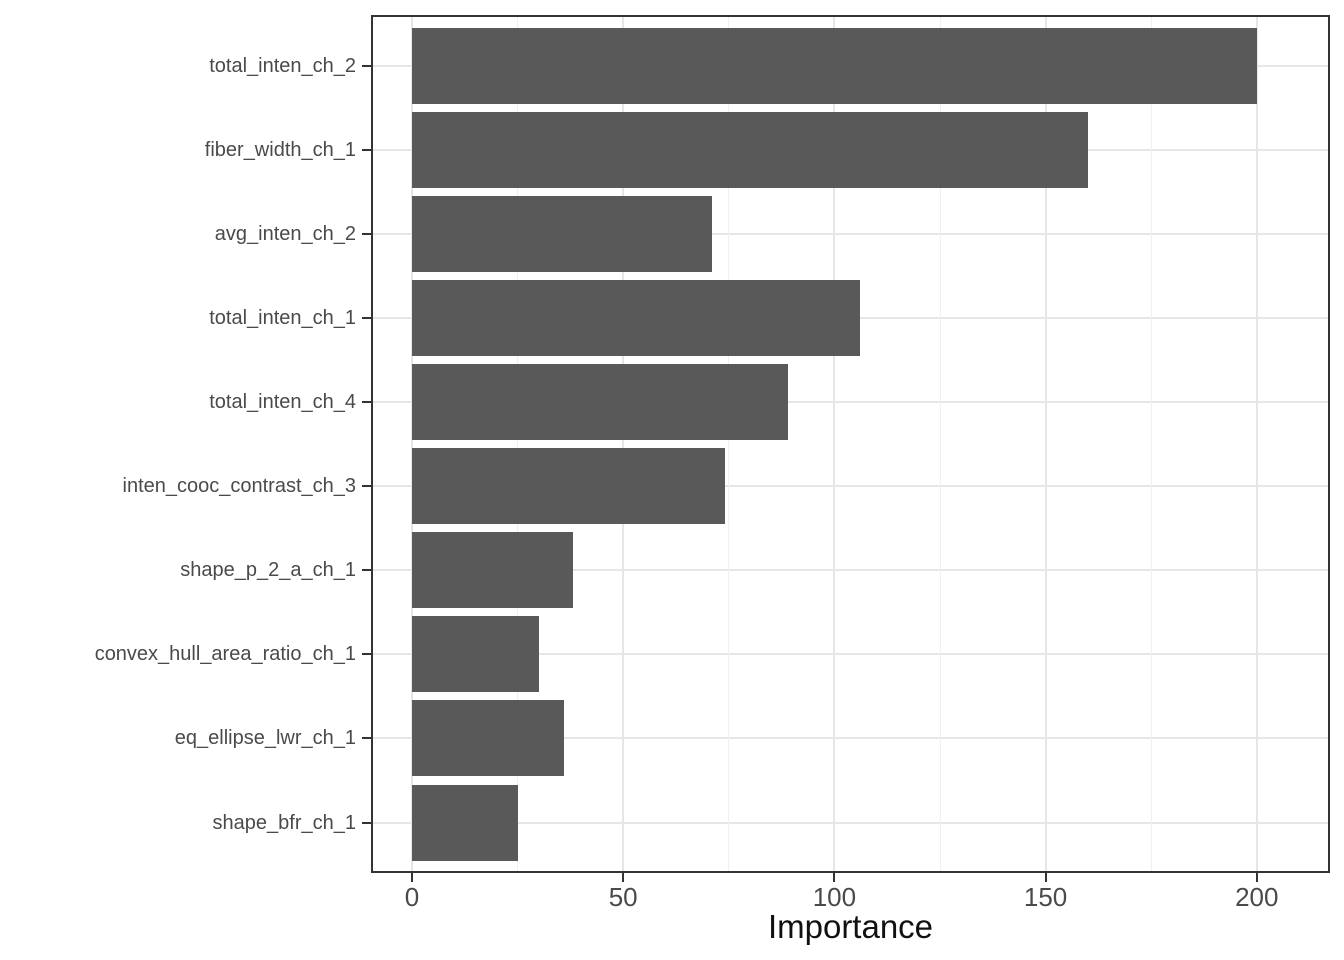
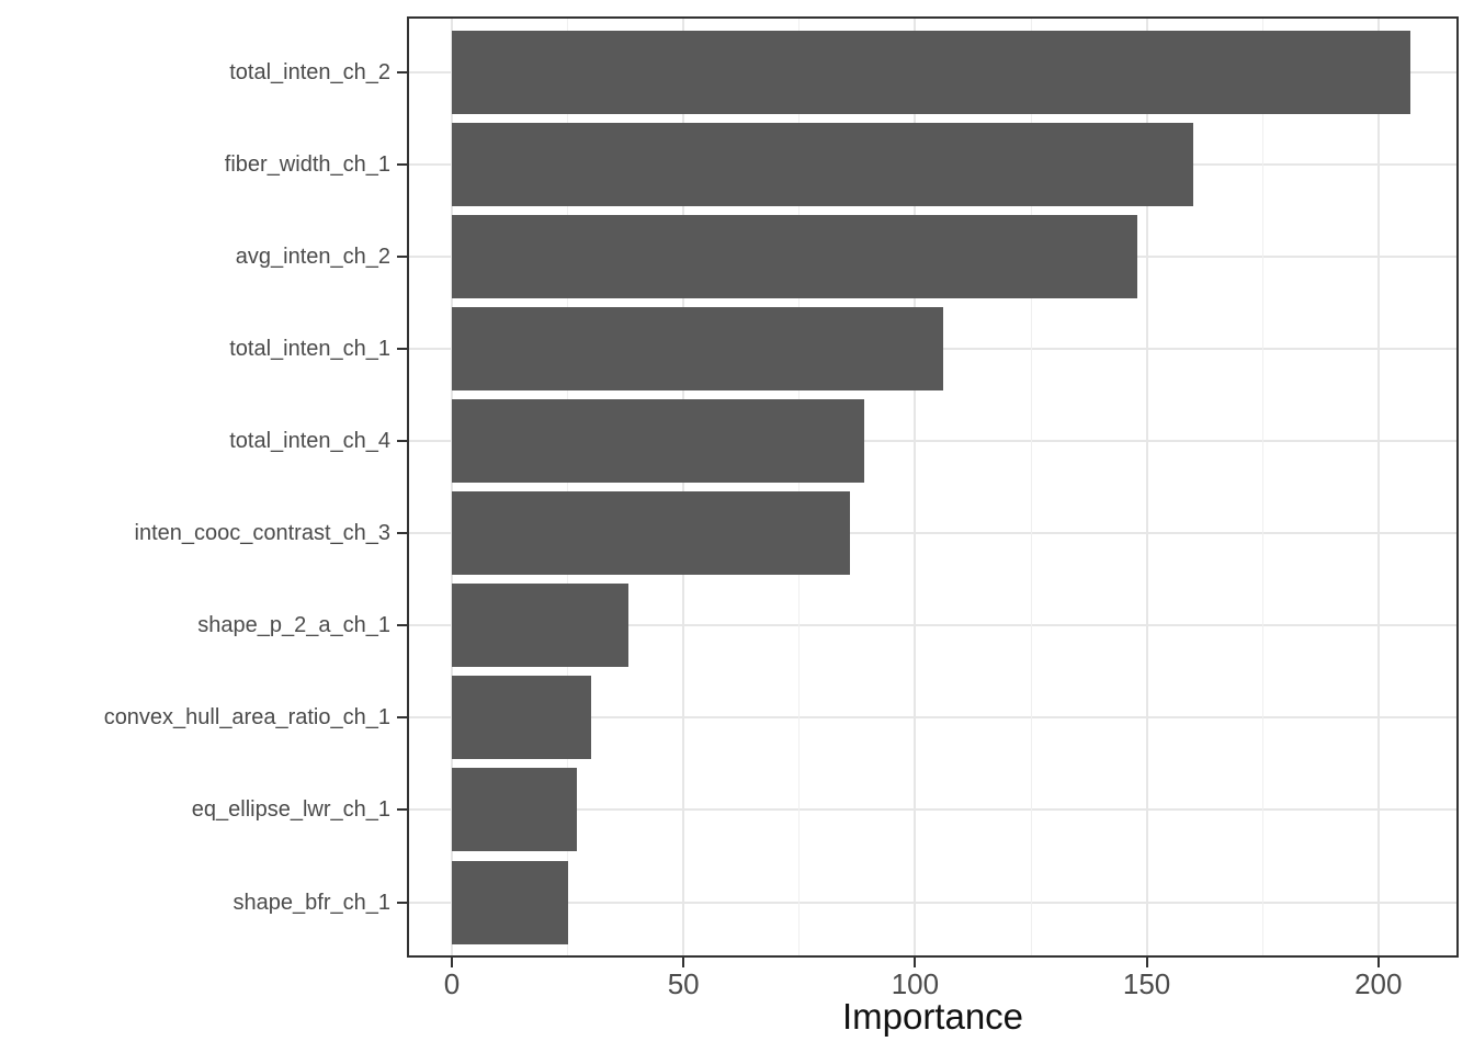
total_inten_ch_2: 200 -> 207
avg_inten_ch_2: 71 -> 148
inten_cooc_contrast_ch_3: 74 -> 86
eq_ellipse_lwr_ch_1: 36 -> 27
